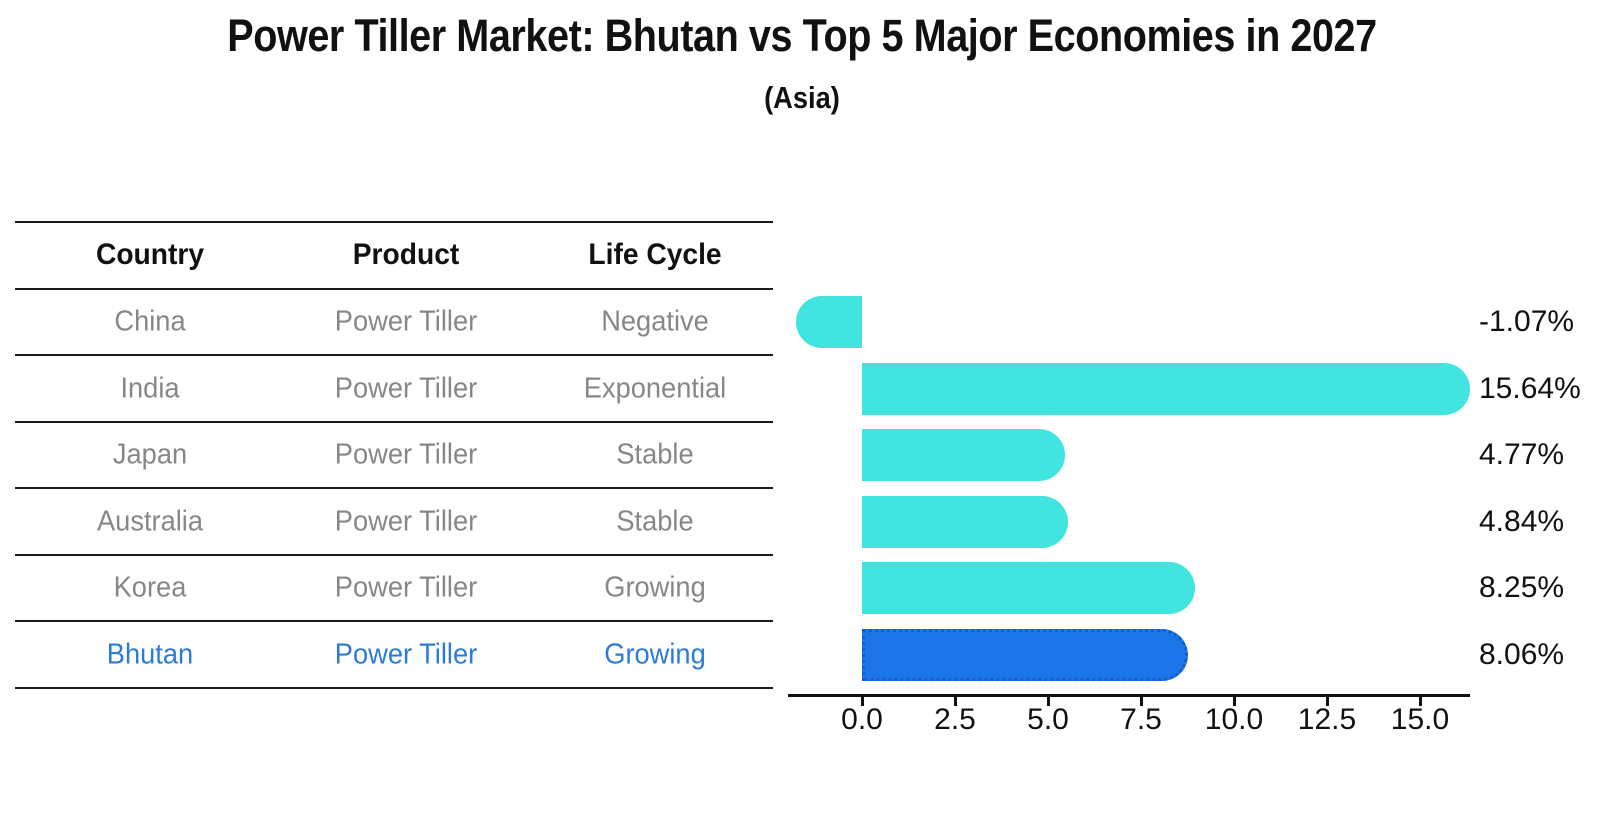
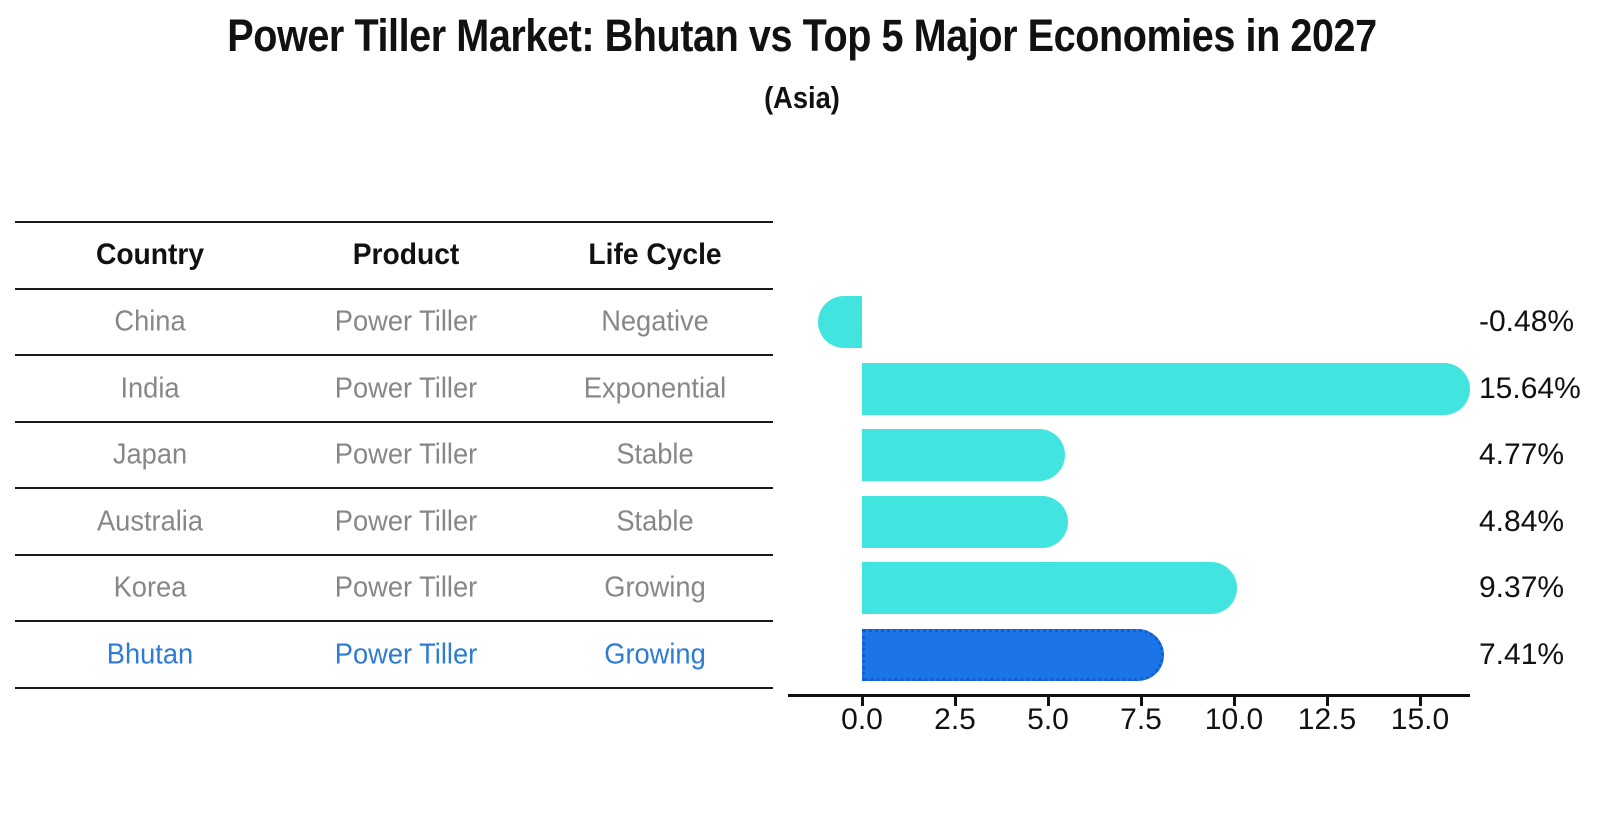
China: -1.07% -> -0.48%
Korea: 8.25% -> 9.37%
Bhutan: 8.06% -> 7.41%
